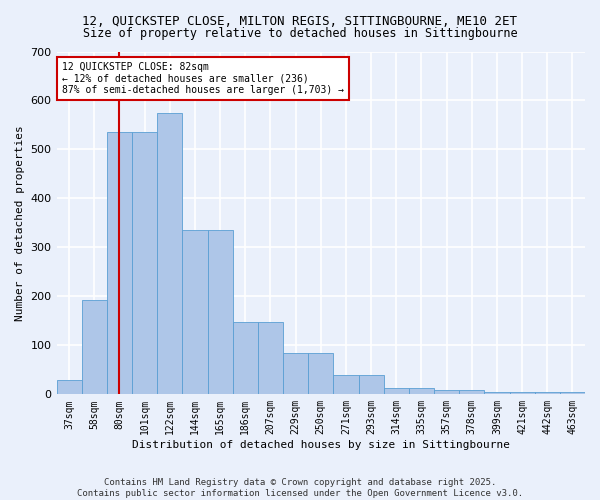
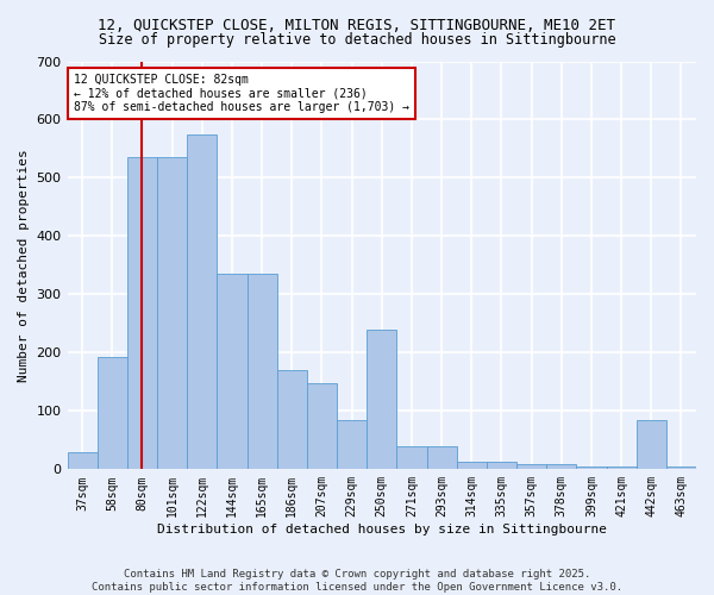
186sqm: 148 -> 170
250sqm: 85 -> 240
442sqm: 5 -> 85
